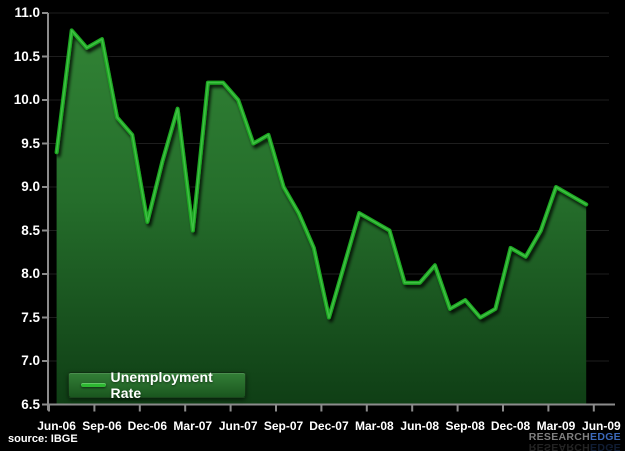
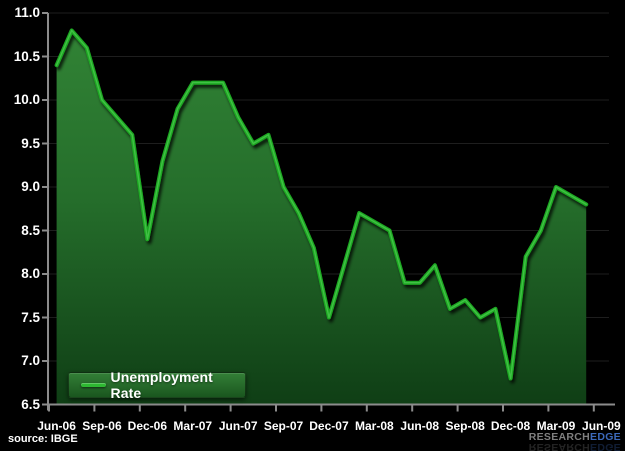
Jun-06: 9.4 -> 10.4
Sep-06: 10.7 -> 10.0
Dec-06: 8.6 -> 8.4
Mar-07: 8.5 -> 10.2
Jun-07: 10.0 -> 9.8
Dec-08: 8.3 -> 6.8
